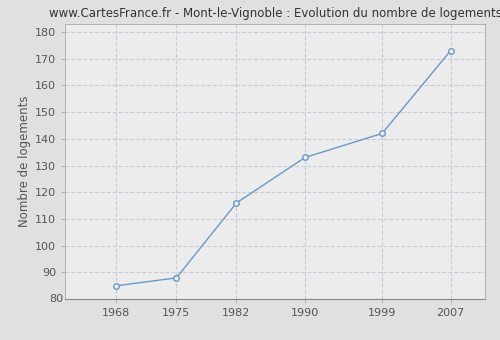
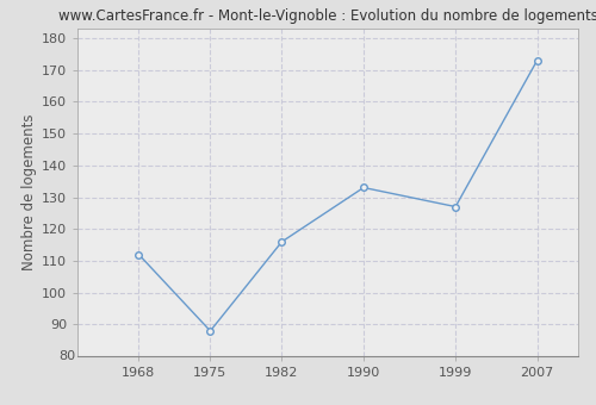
1968: 85 -> 112
1999: 142 -> 127
